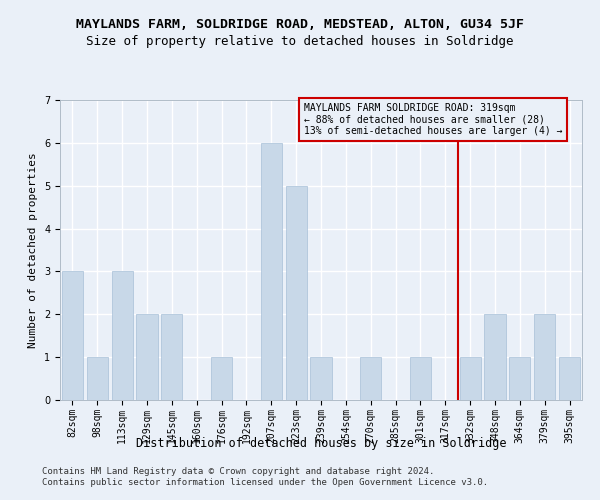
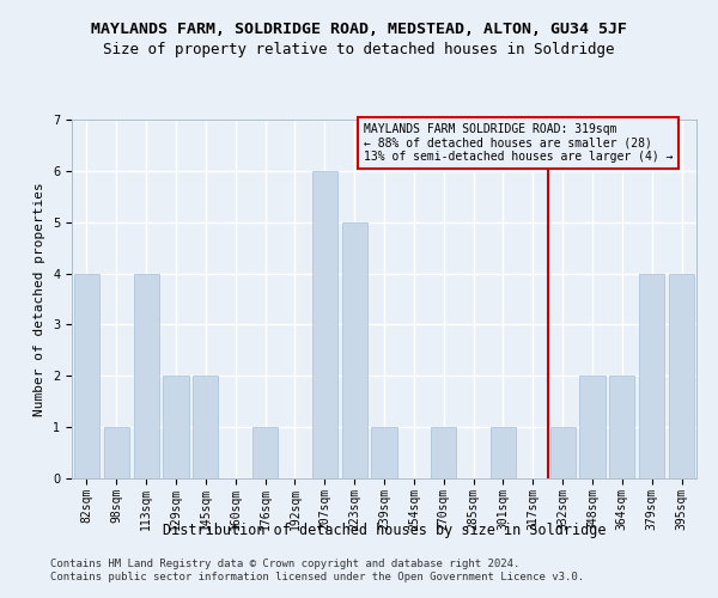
82sqm: 3 -> 4
113sqm: 3 -> 4
364sqm: 1 -> 2
379sqm: 2 -> 4
395sqm: 1 -> 4
